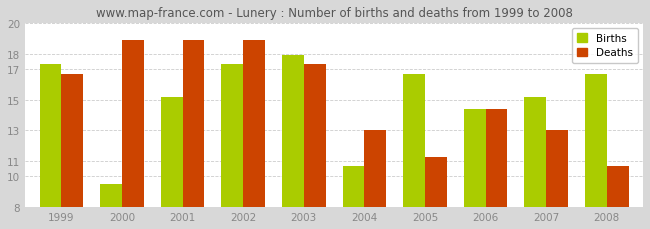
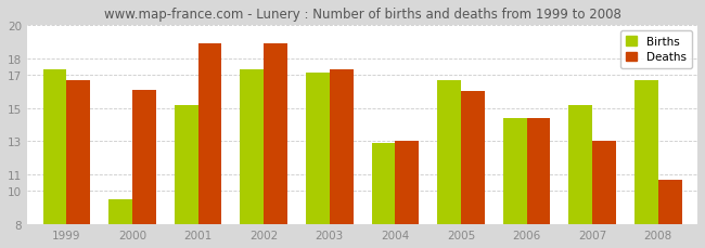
Deaths/2000: 18.9 -> 16.1
Births/2003: 17.9 -> 17.1
Births/2004: 10.7 -> 12.9
Deaths/2005: 11.3 -> 16.0
